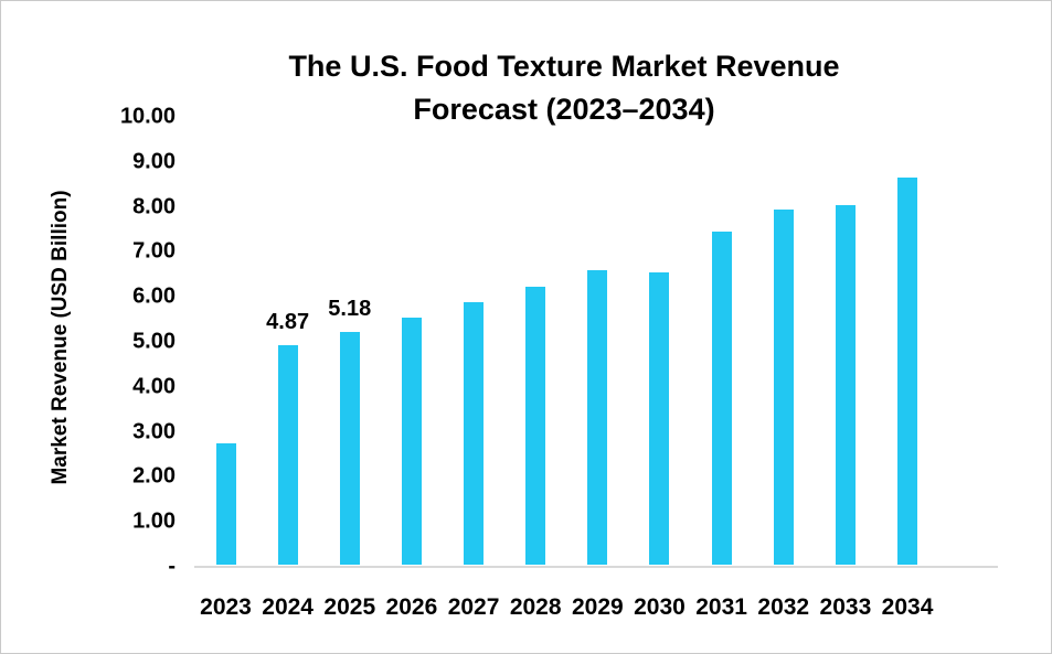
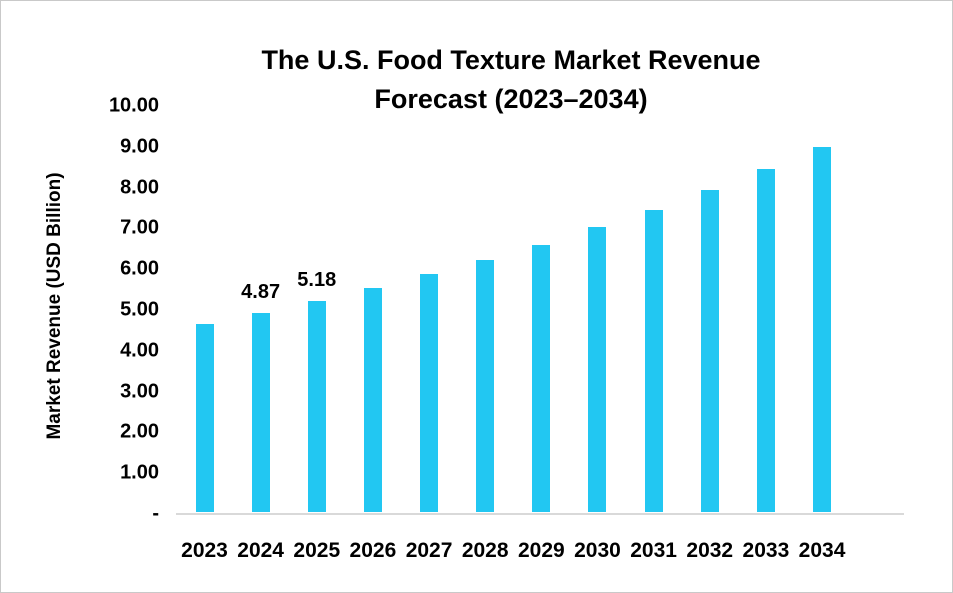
2023: 2.7 -> 4.6
2030: 6.5 -> 7.0
2033: 8.0 -> 8.4
2034: 8.6 -> 8.9
